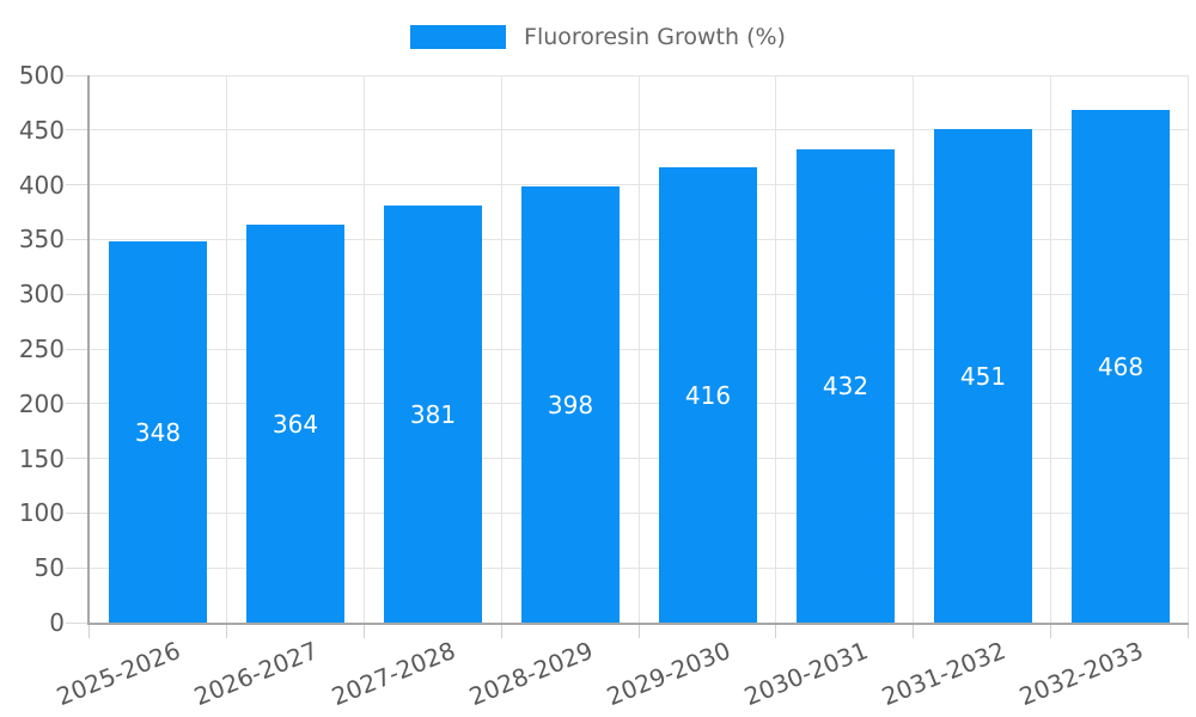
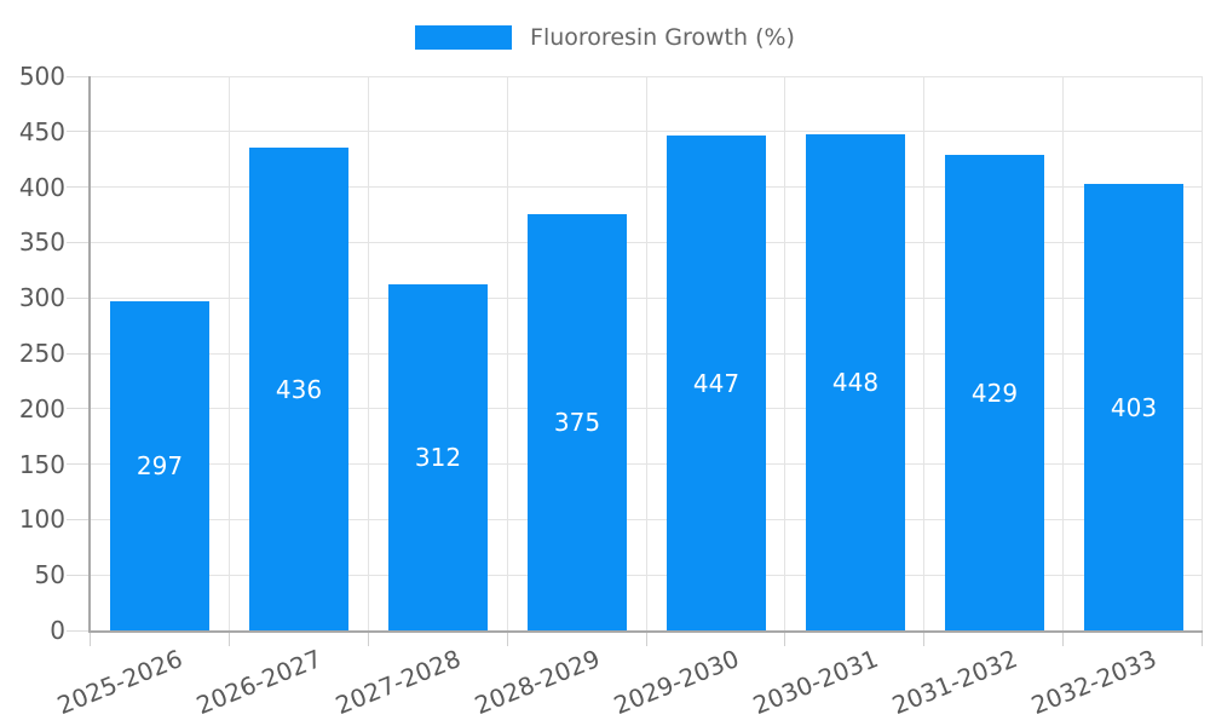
2025-2026: 348 -> 297
2026-2027: 364 -> 436
2027-2028: 381 -> 312
2028-2029: 398 -> 375
2029-2030: 416 -> 447
2030-2031: 432 -> 448
2031-2032: 451 -> 429
2032-2033: 468 -> 403
